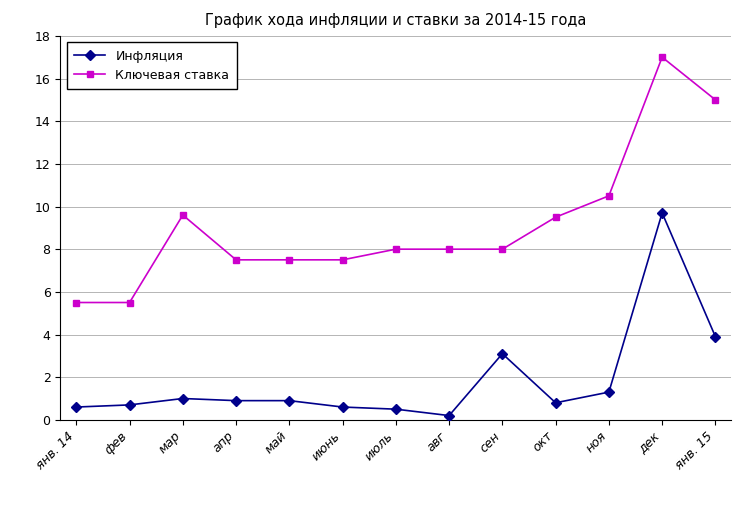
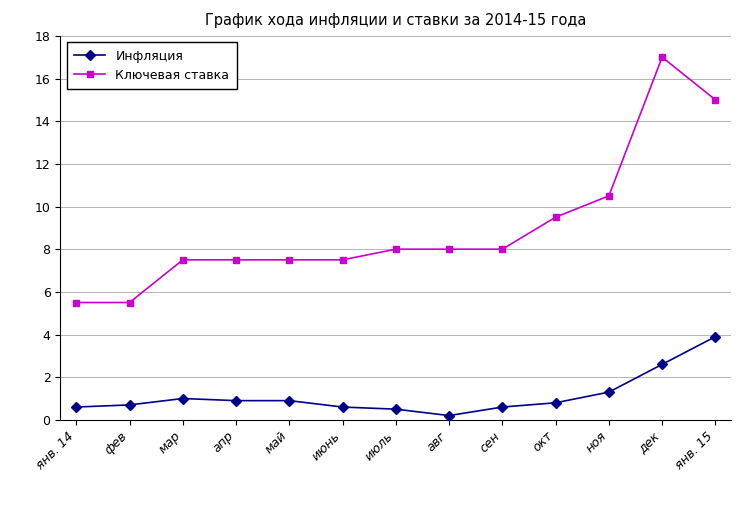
Ключевая ставка/мар: 9.6 -> 7.5
Инфляция/сен: 3.1 -> 0.6
Инфляция/дек: 9.7 -> 2.6
